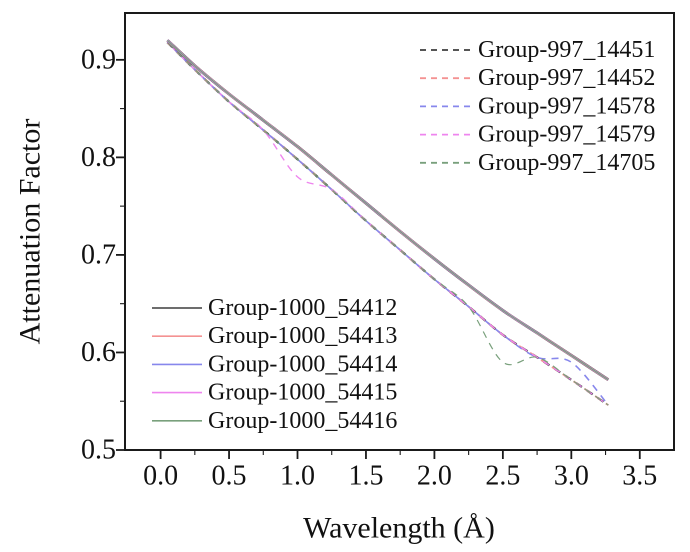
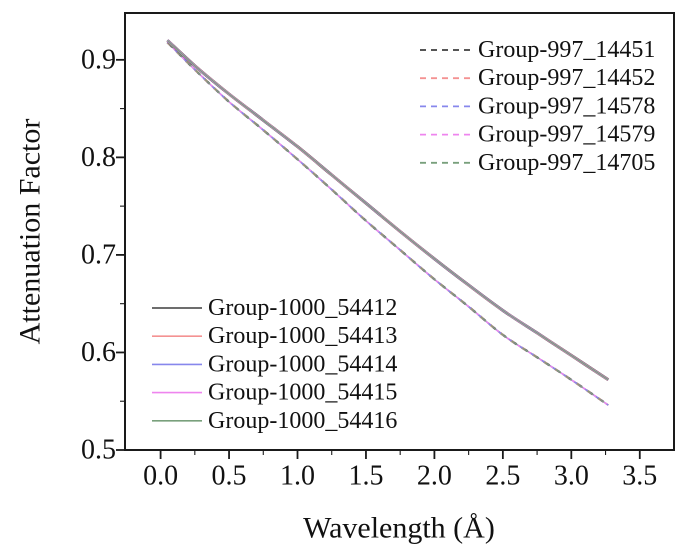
Group-997_14579/1.0: 0.78 -> 0.80
Group-997_14705/2.5: 0.59 -> 0.62
Group-997_14578/3.0: 0.59 -> 0.57
